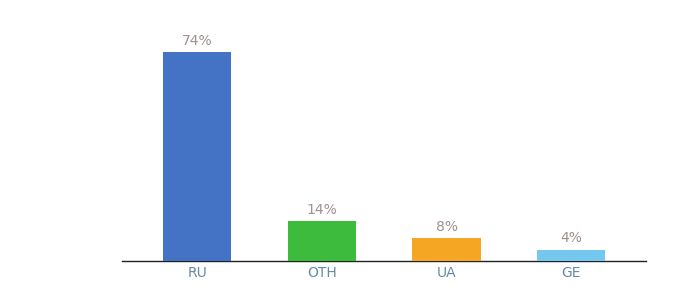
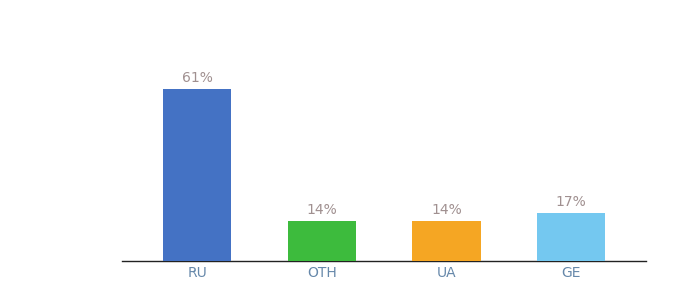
RU: 74% -> 61%
UA: 8% -> 14%
GE: 4% -> 17%
